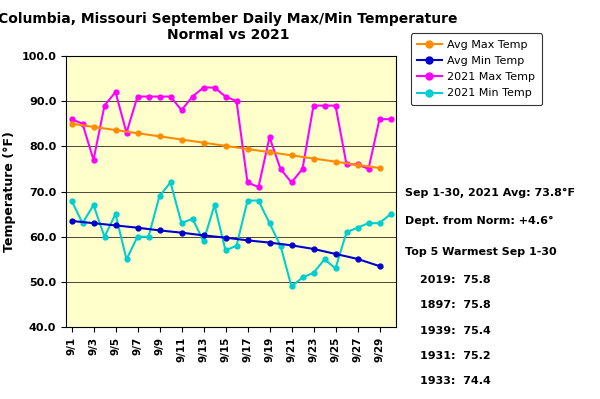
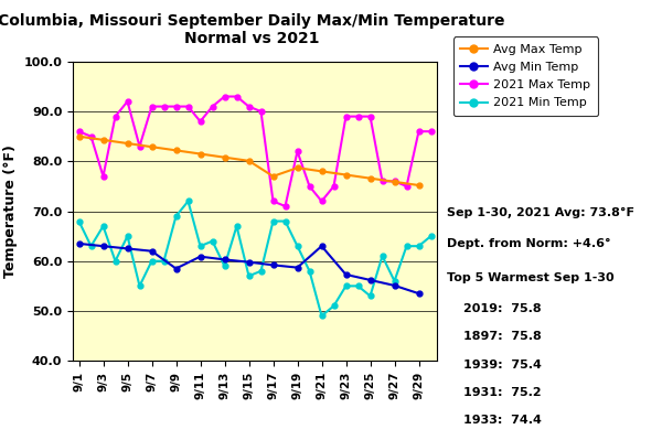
Avg Min Temp/9/9: 61.4 -> 58.5
Avg Max Temp/9/17: 79.4 -> 77.0
Avg Min Temp/9/21: 58.1 -> 63.0
2021 Min Temp/9/23: 52 -> 55
2021 Min Temp/9/27: 62 -> 56
